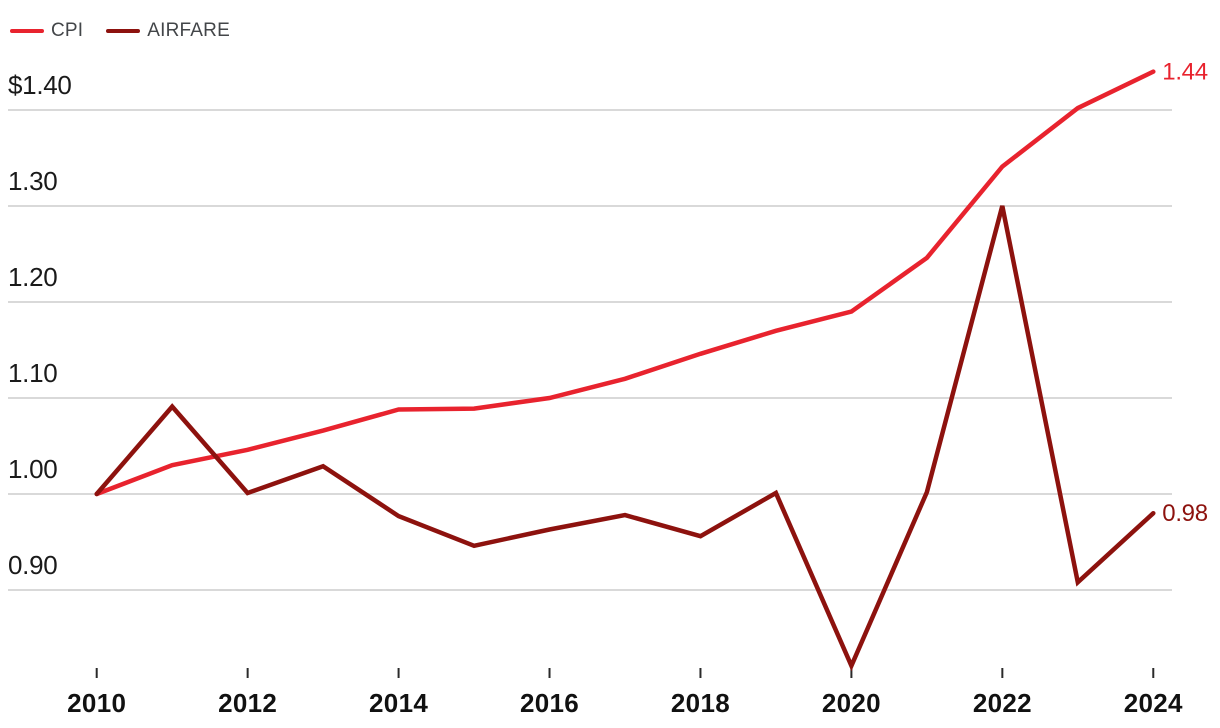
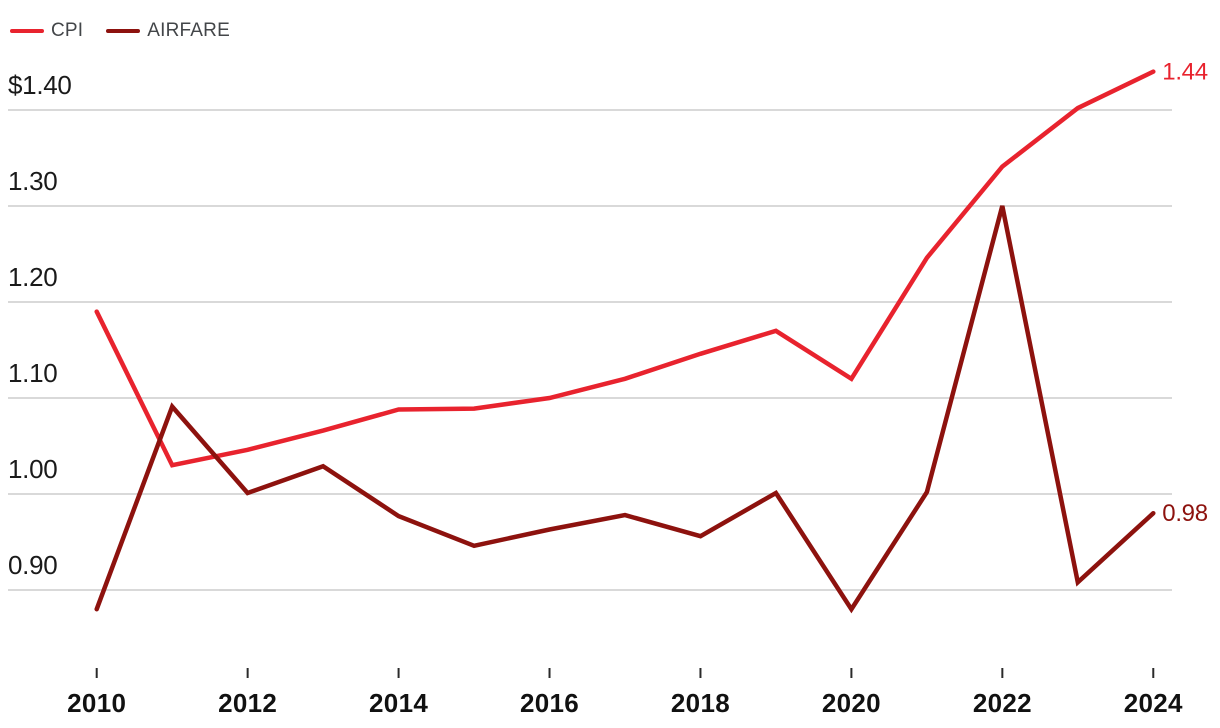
CPI/2010: $1.00 -> $1.19
AIRFARE/2010: $1.00 -> $0.88
CPI/2020: $1.19 -> $1.12
AIRFARE/2020: $0.82 -> $0.88
